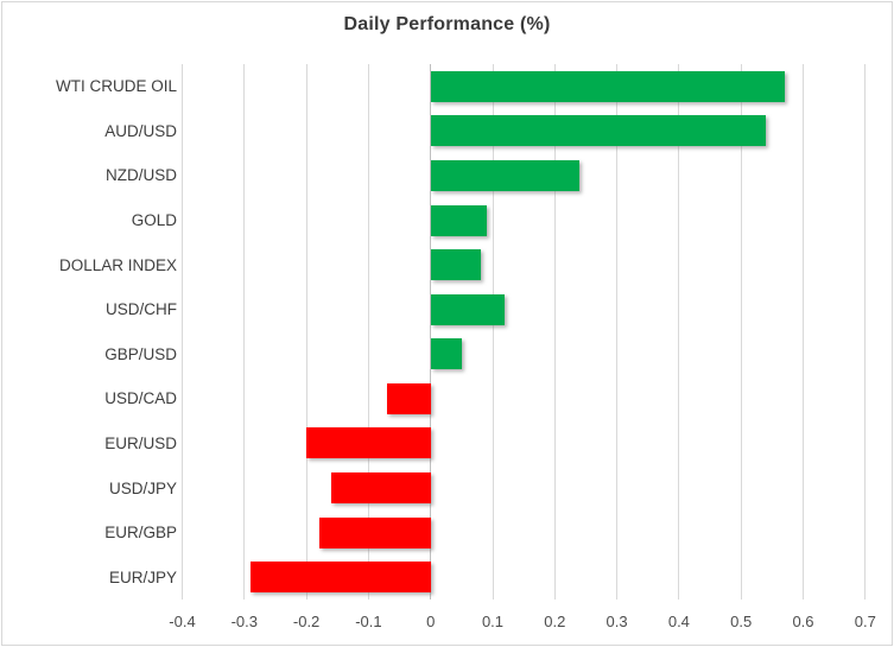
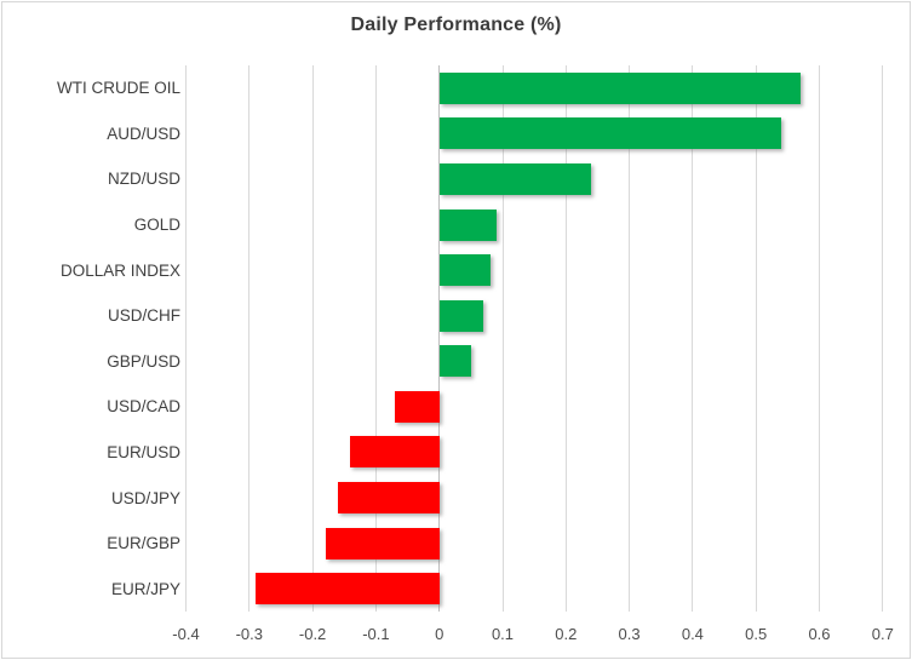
USD/CHF: 0.12 -> 0.07
EUR/USD: -0.20 -> -0.14
